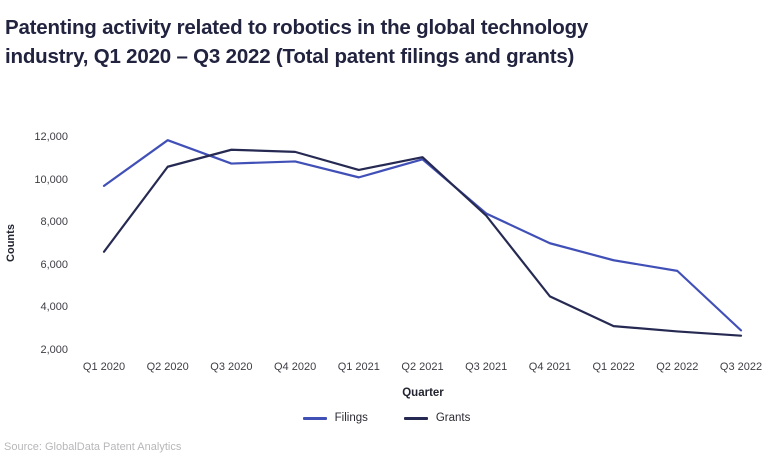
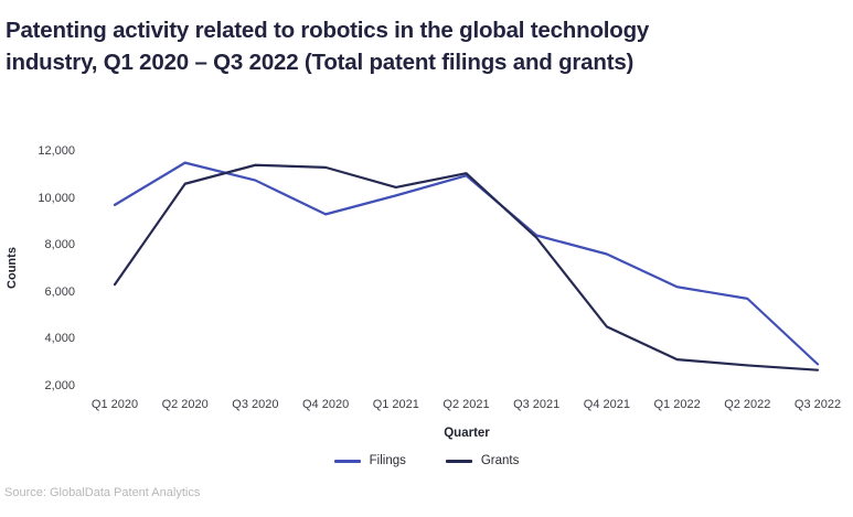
Grants/Q1 2020: 6600 -> 6300
Filings/Q2 2020: 11800 -> 11500
Filings/Q4 2020: 10800 -> 9300
Filings/Q4 2021: 7000 -> 7600
